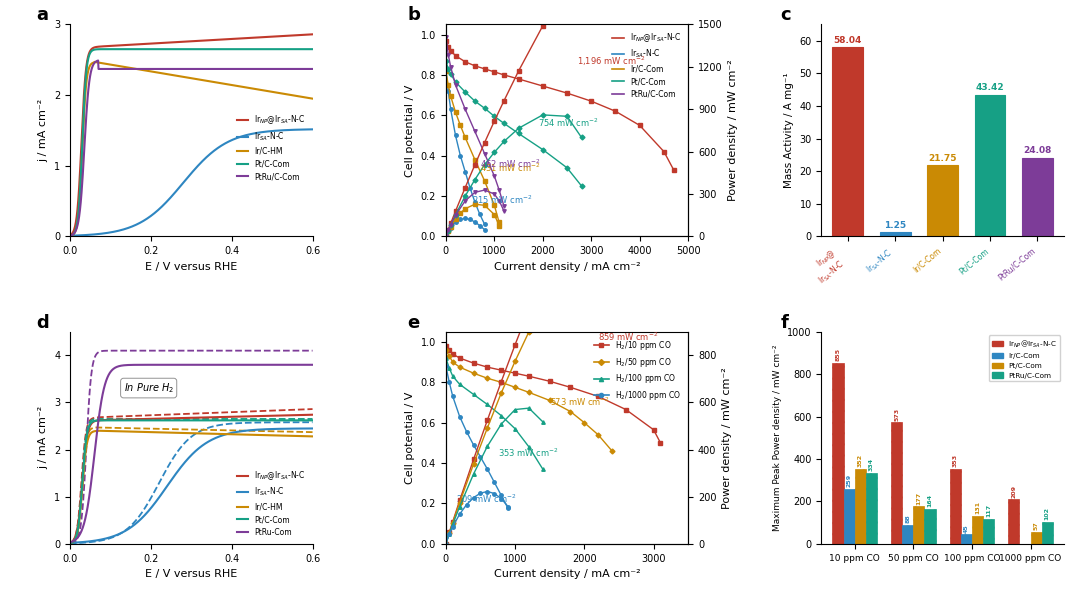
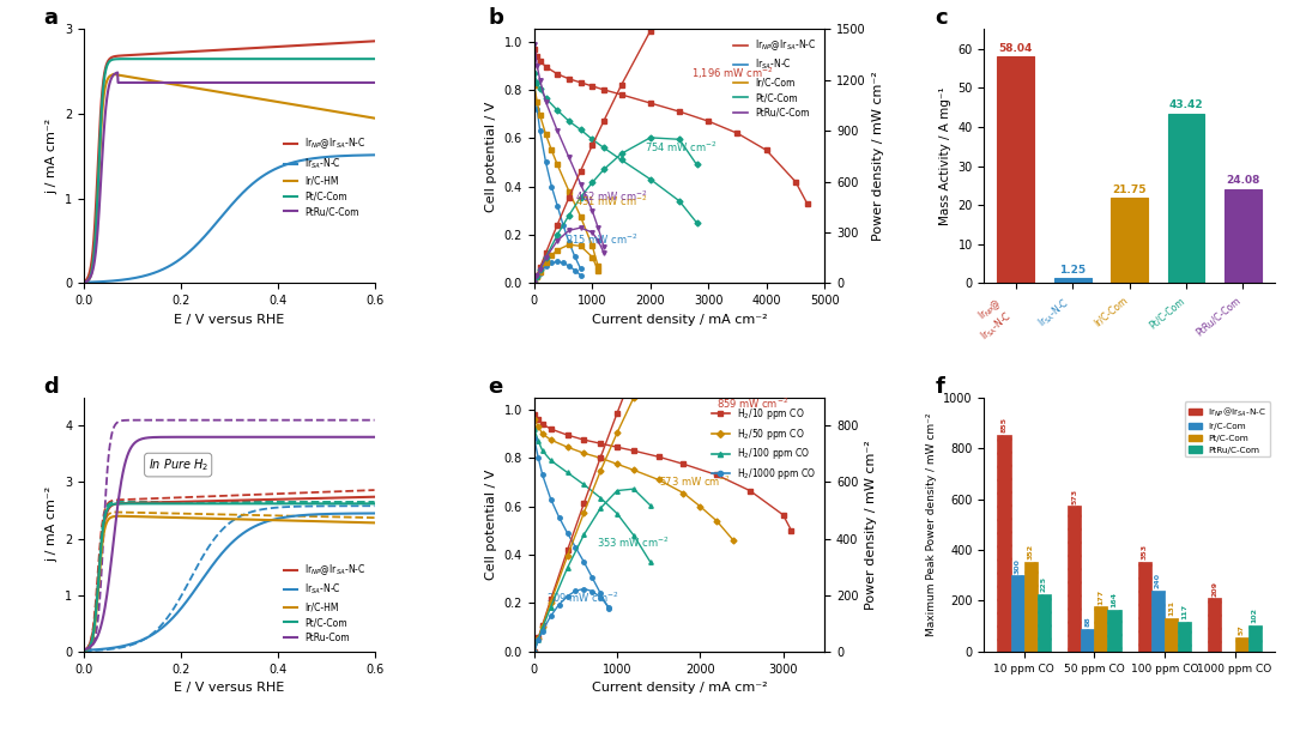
Ir/C-Com/10 ppm CO: 259 -> 300
PtRu/C-Com/10 ppm CO: 334 -> 225
Ir/C-Com/100 ppm CO: 45 -> 240
